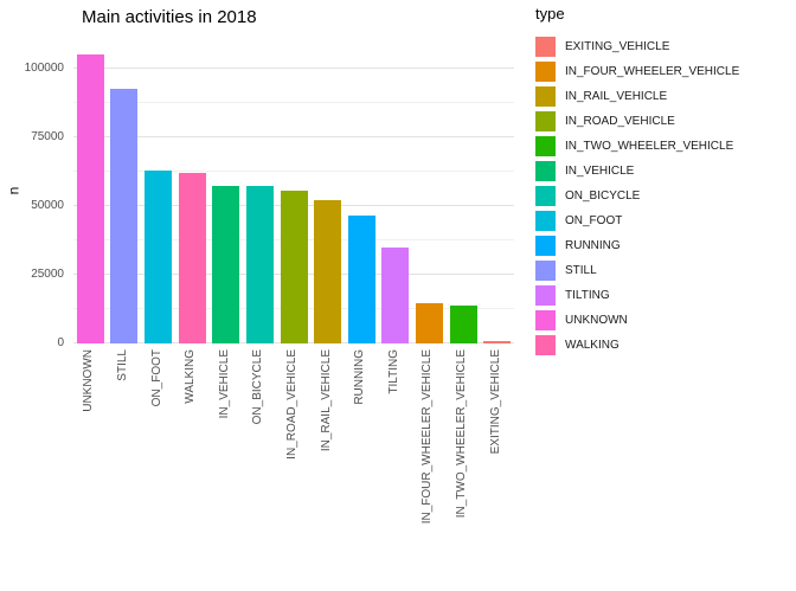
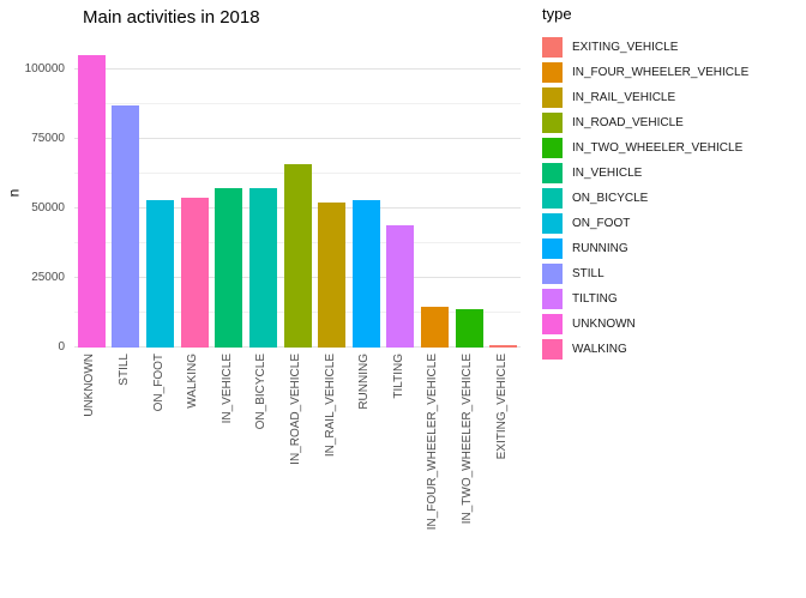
STILL: 92000 -> 87000
ON_FOOT: 63000 -> 53000
WALKING: 62000 -> 54000
IN_ROAD_VEHICLE: 56000 -> 66000
RUNNING: 46000 -> 53000
TILTING: 35000 -> 44000
